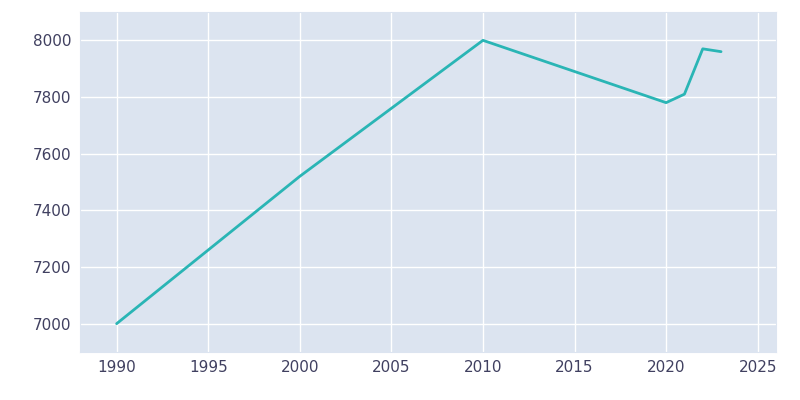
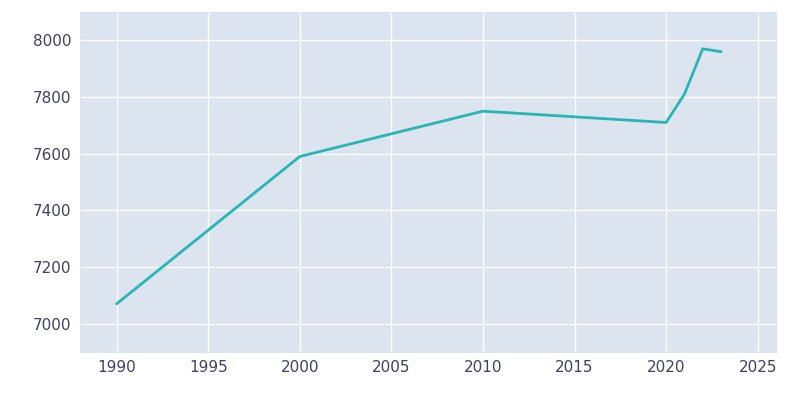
1990: 7000 -> 7070
2000: 7520 -> 7590
2010: 8000 -> 7750
2020: 7780 -> 7710
